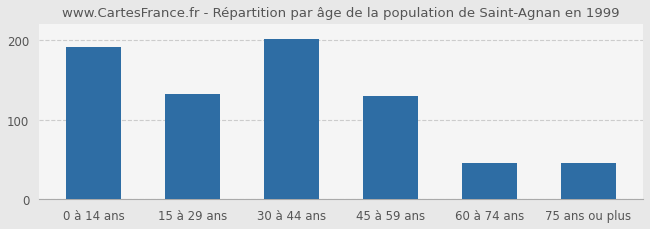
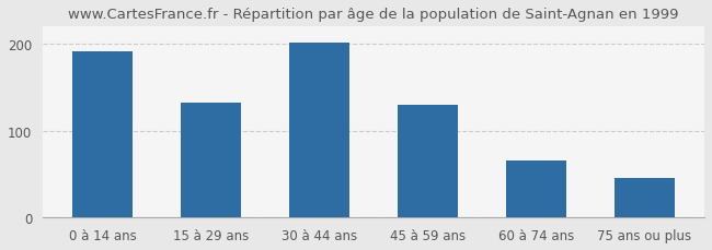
60 à 74 ans: 46 -> 66
